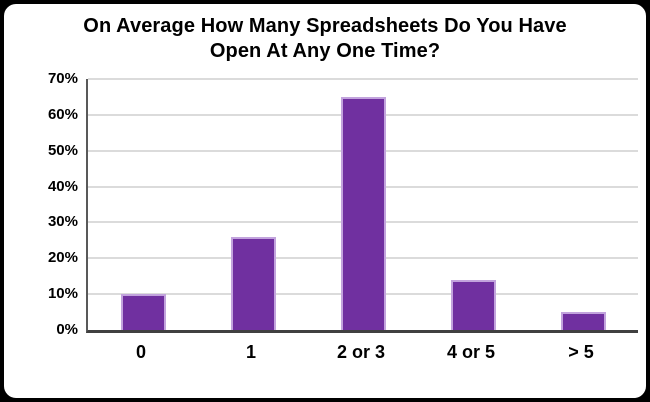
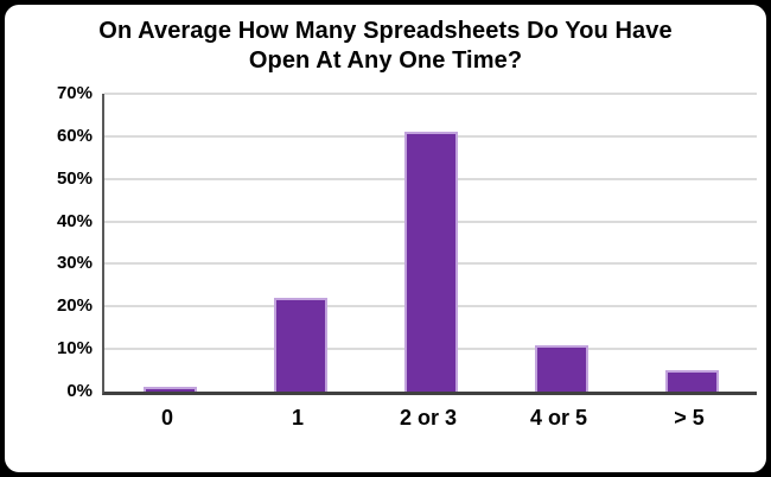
0: 10% -> 1%
1: 26% -> 22%
2 or 3: 65% -> 61%
4 or 5: 14% -> 11%
